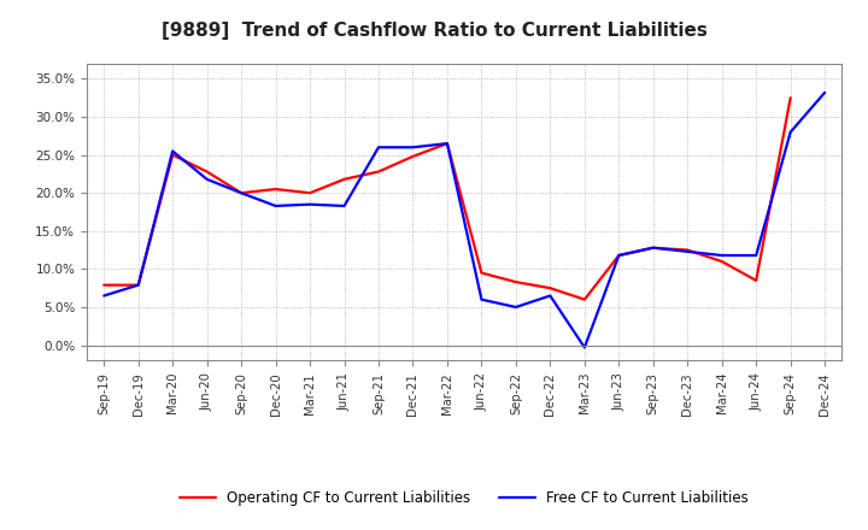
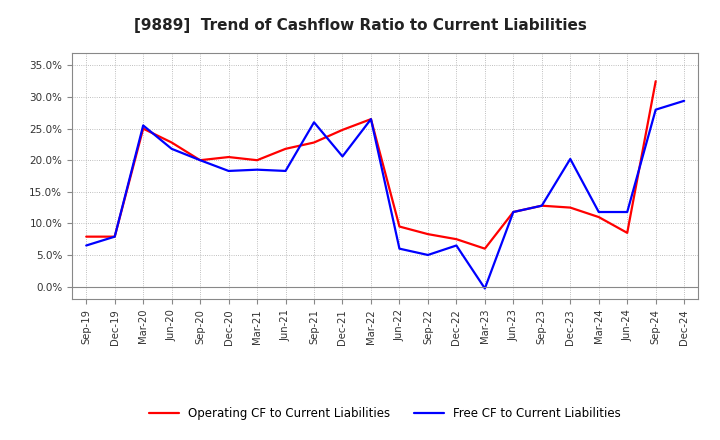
Free CF to Current Liabilities/Dec-21: 26.0% -> 20.6%
Free CF to Current Liabilities/Dec-23: 12.3% -> 20.2%
Free CF to Current Liabilities/Dec-24: 33.2% -> 29.4%
